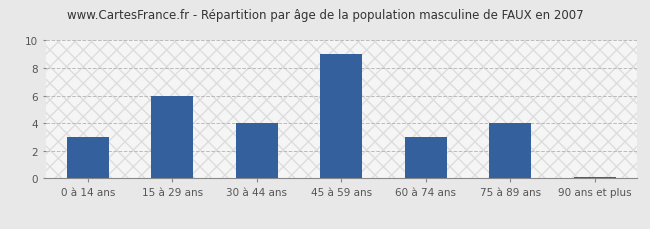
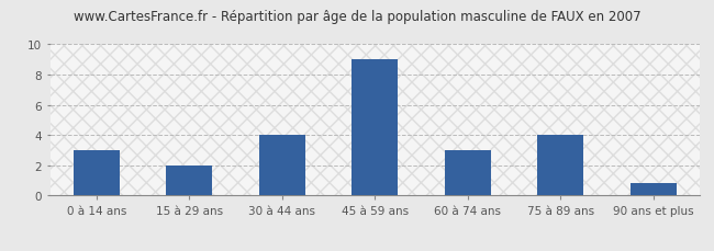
15 à 29 ans: 6.0 -> 2.0
90 ans et plus: 0.1 -> 0.8
